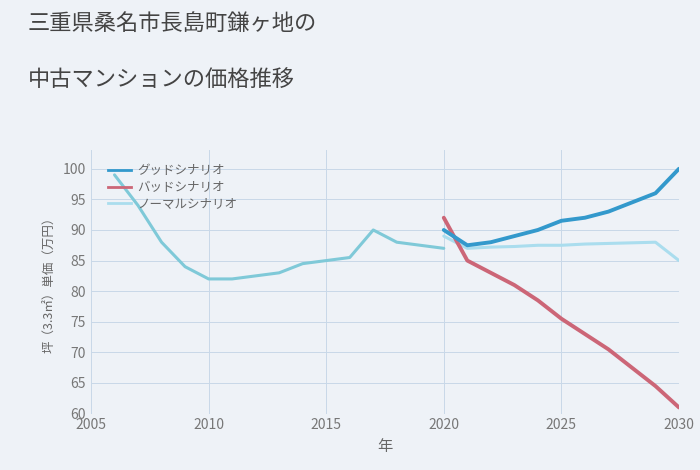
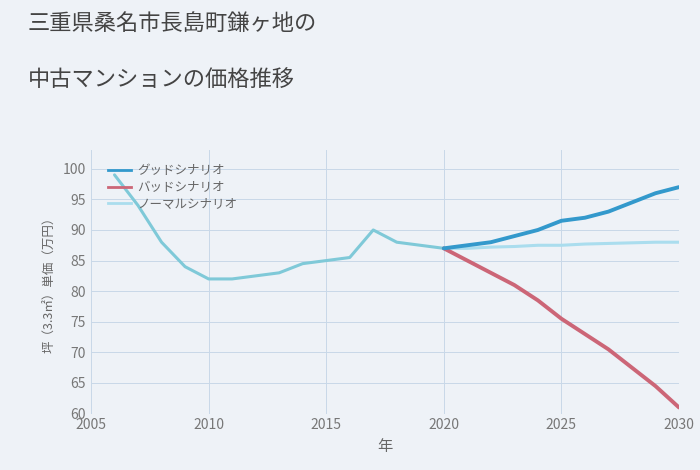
グッドシナリオ/2020: 90.0 -> 87.0
バッドシナリオ/2020: 92.0 -> 87.0
ノーマルシナリオ/2020: 89.0 -> 87.0
グッドシナリオ/2030: 100.0 -> 97.0
ノーマルシナリオ/2030: 85.0 -> 88.0
